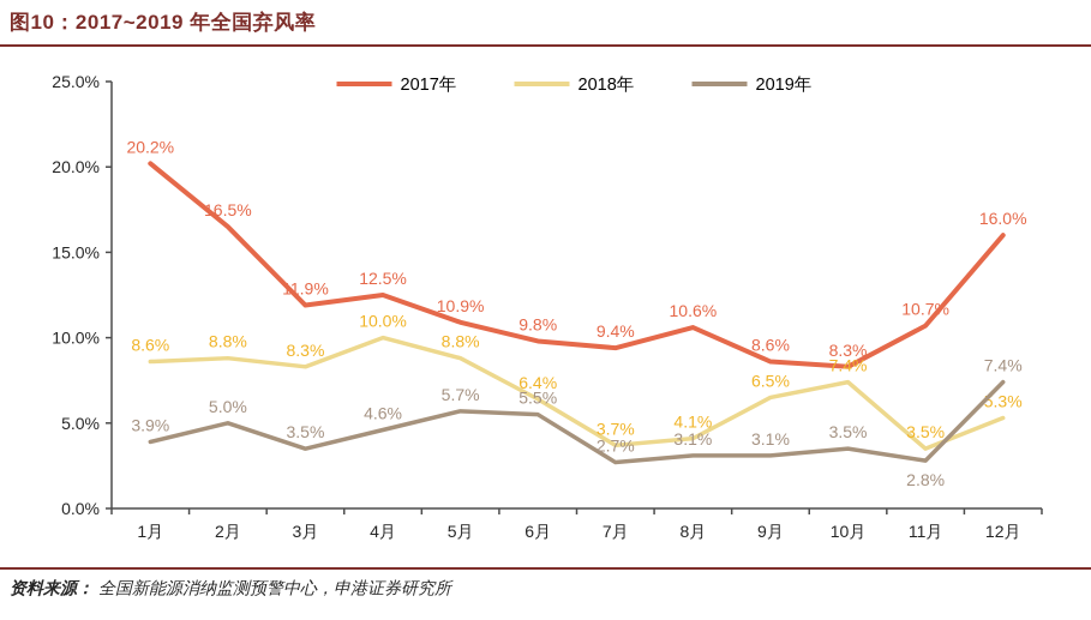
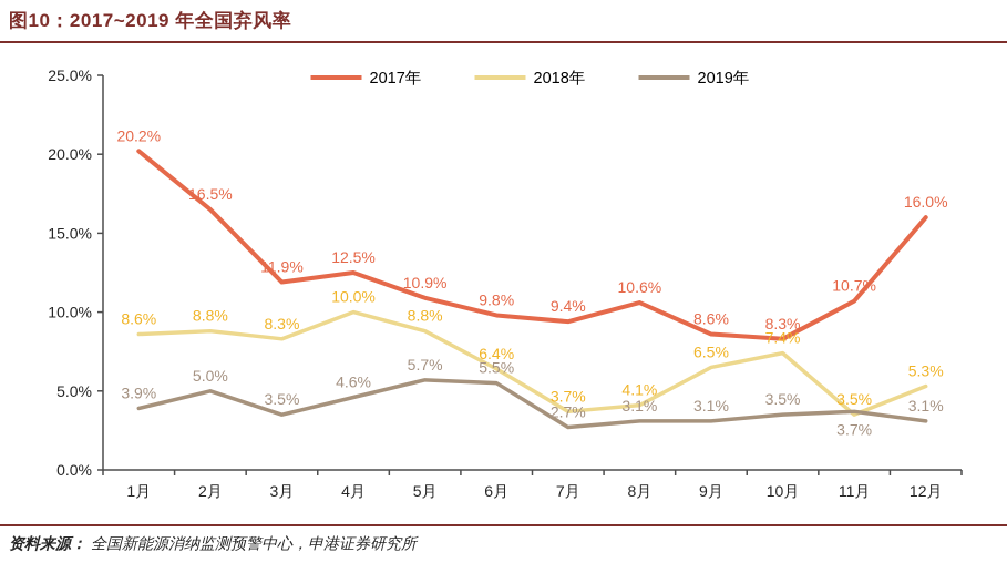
2019年/11月: 2.8% -> 3.7%
2019年/12月: 7.4% -> 3.1%
